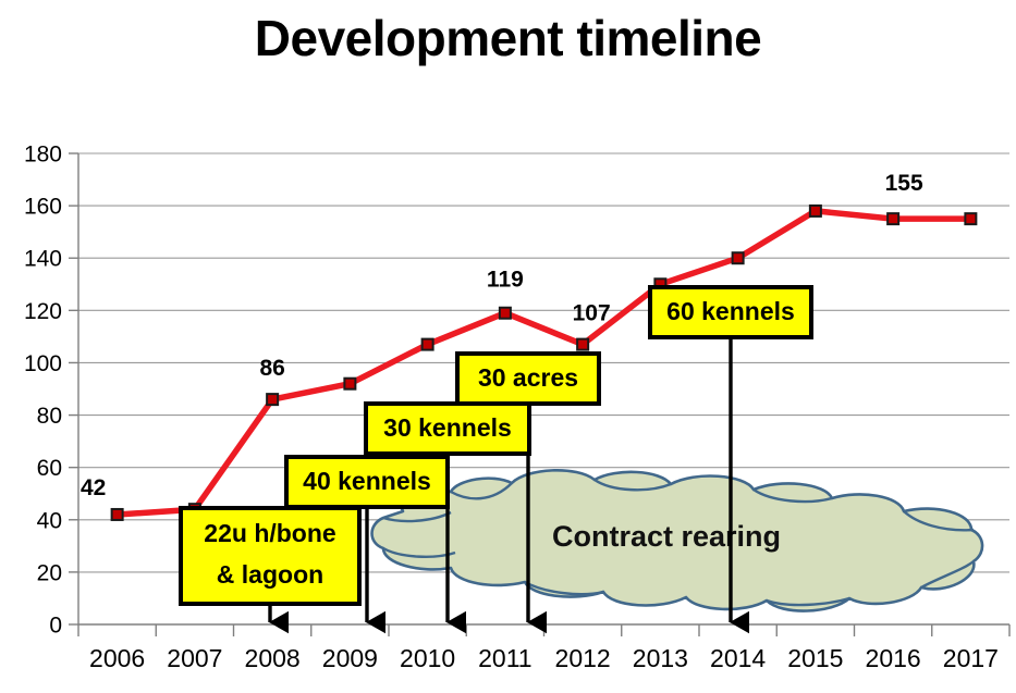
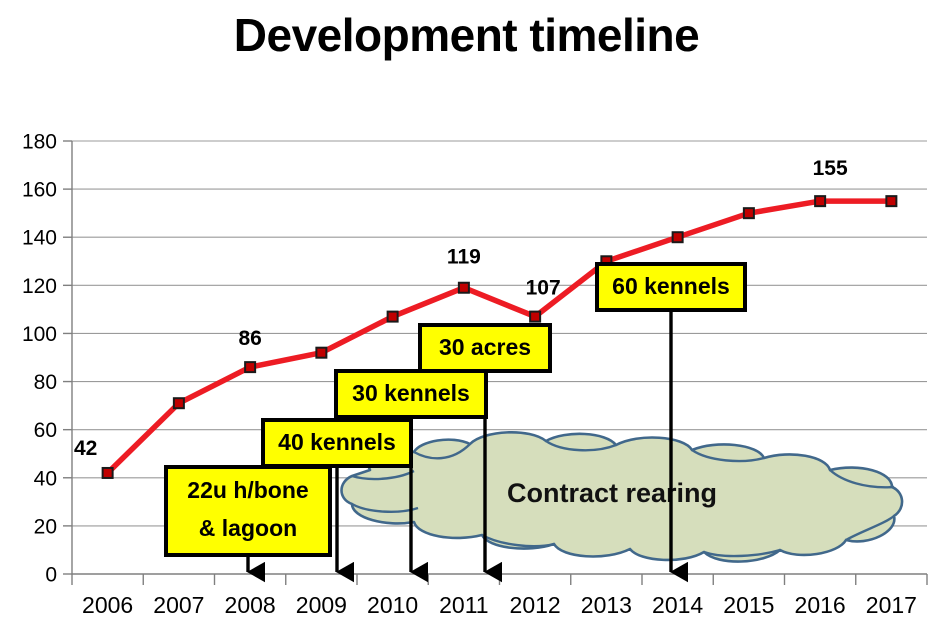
2007: 44 -> 71
2015: 158 -> 150
